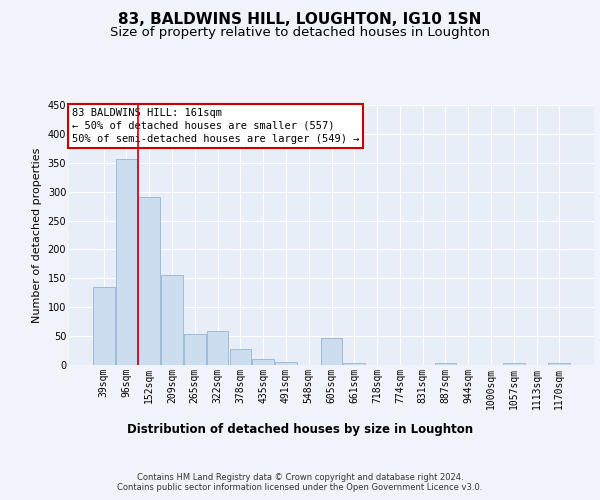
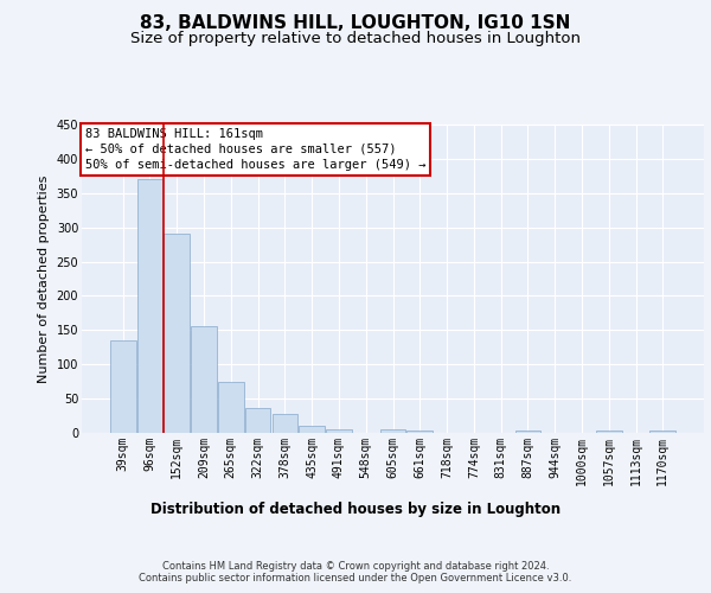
96sqm: 356 -> 370
265sqm: 54 -> 75
322sqm: 58 -> 37
605sqm: 46 -> 5
